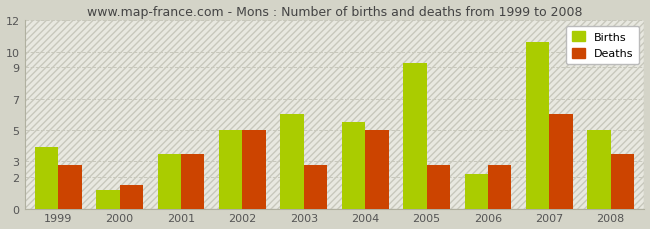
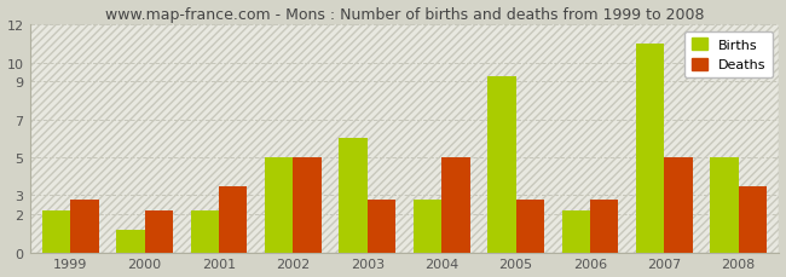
Births/1999: 3.9 -> 2.2
Deaths/2000: 1.5 -> 2.2
Births/2001: 3.5 -> 2.2
Births/2004: 5.5 -> 2.8
Births/2007: 10.6 -> 11.0
Deaths/2007: 6.0 -> 5.0
